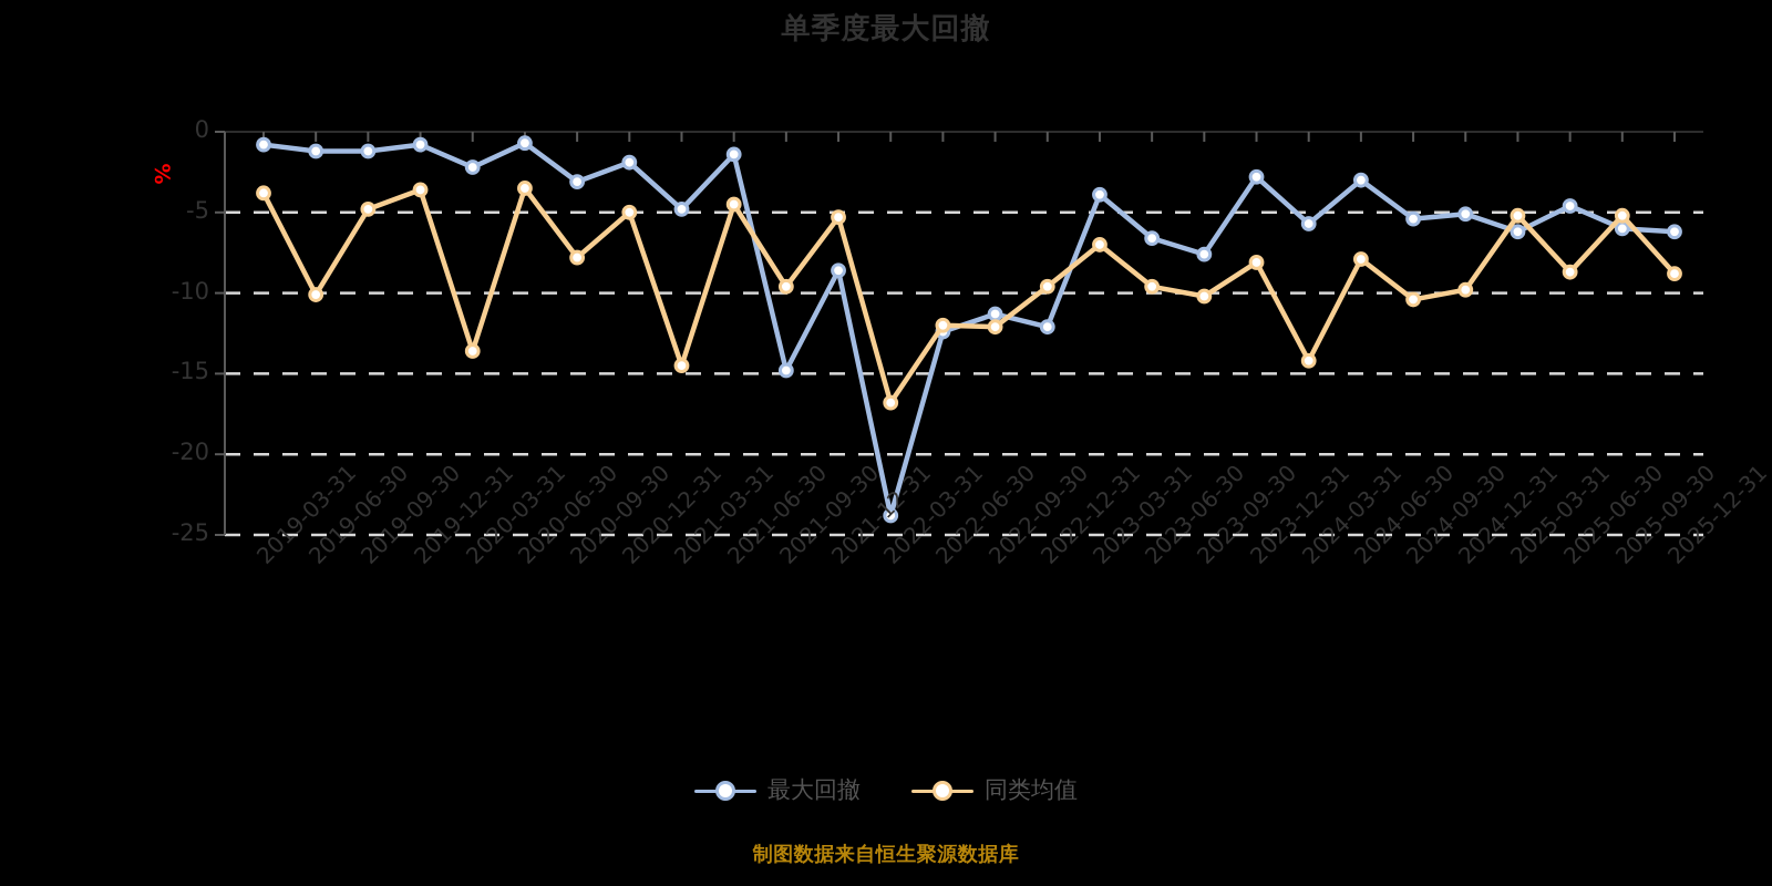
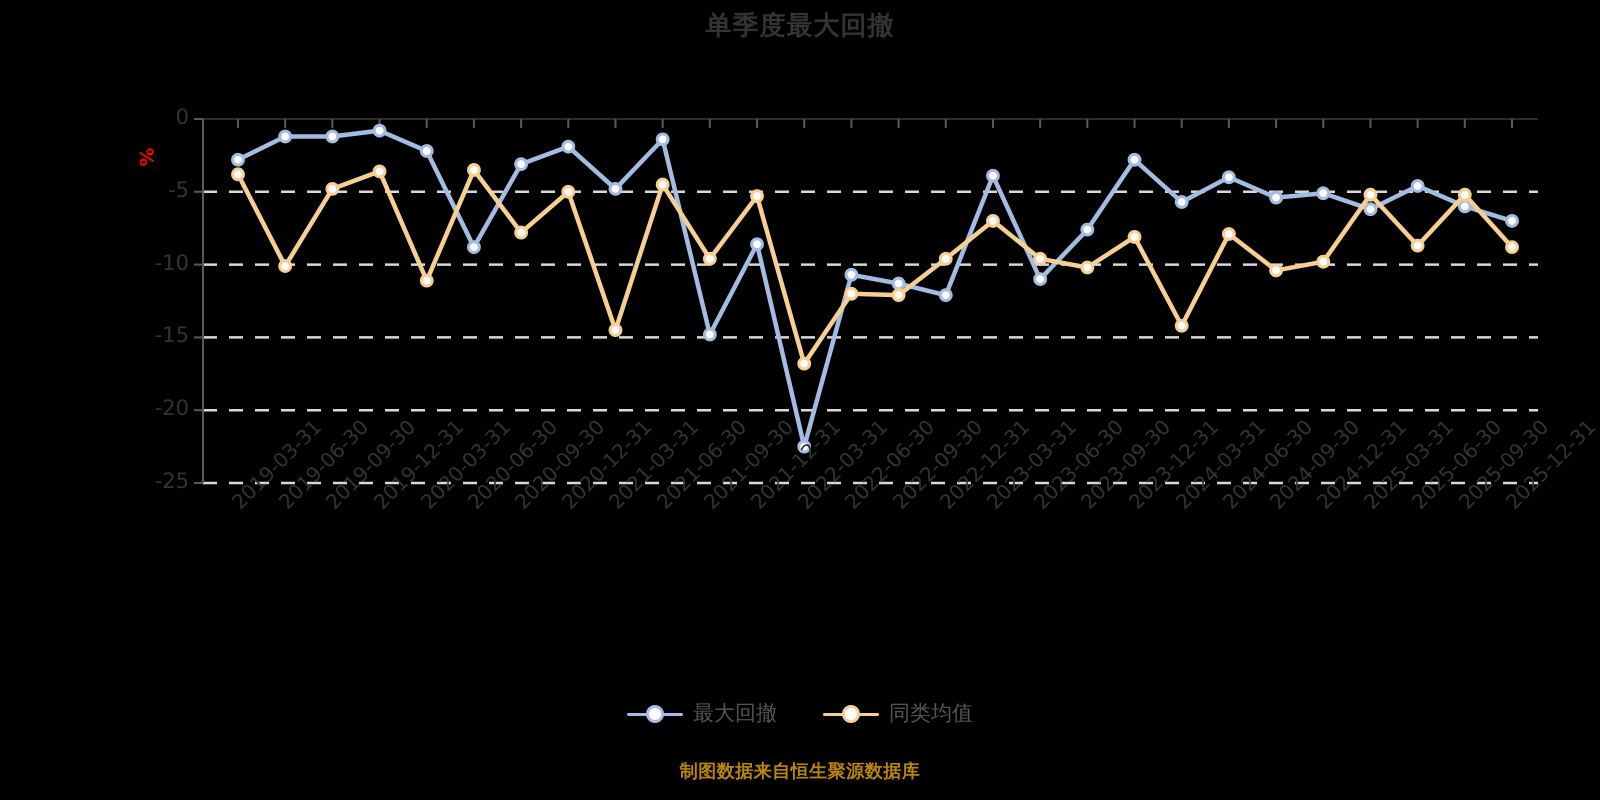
最大回撤/2019-03-31: -0.8 -> -2.8
同类均值/2020-03-31: -13.6 -> -11.1
最大回撤/2020-06-30: -0.7 -> -8.8
最大回撤/2022-03-31: -23.8 -> -22.5
最大回撤/2022-06-30: -12.4 -> -10.7
最大回撤/2023-06-30: -6.6 -> -11.0
最大回撤/2024-06-30: -3.0 -> -4.0
最大回撤/2025-12-31: -6.2 -> -7.0
